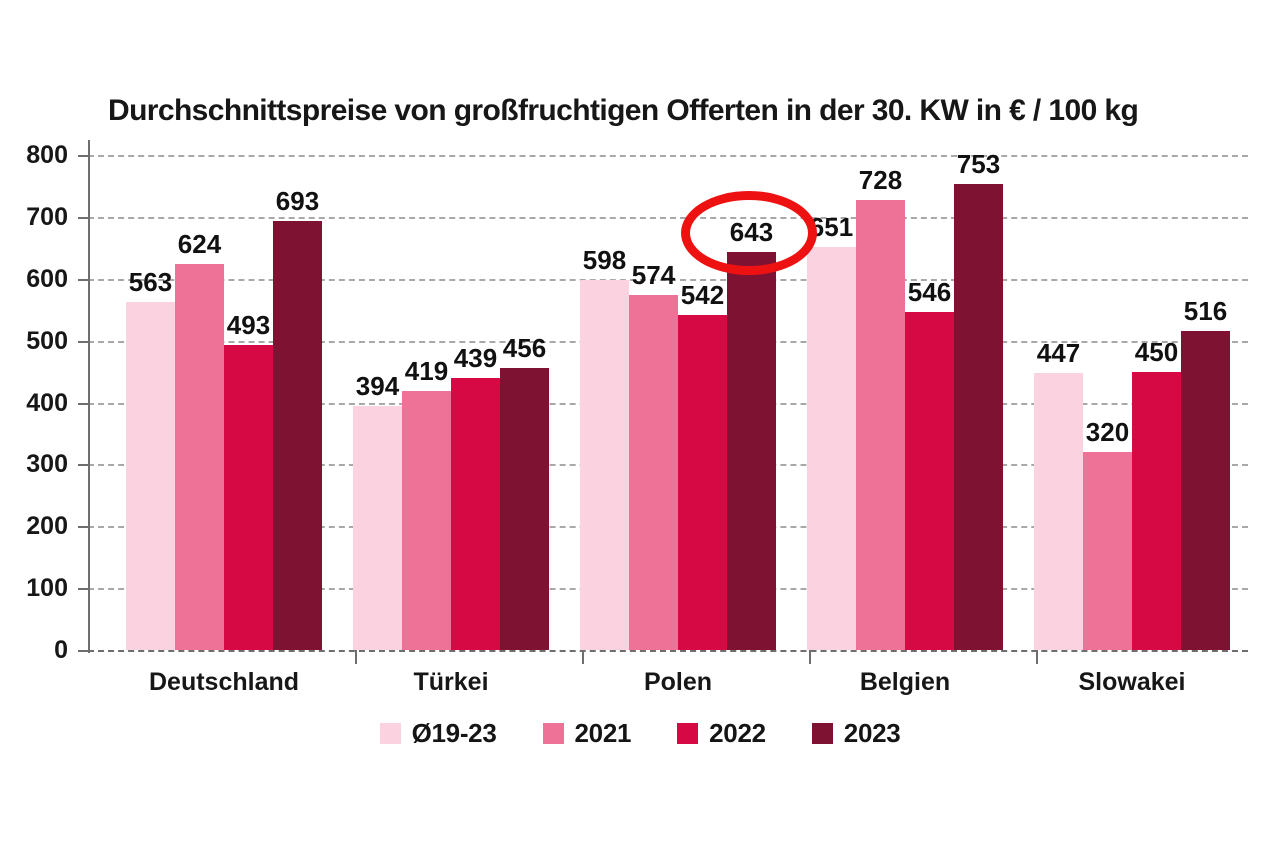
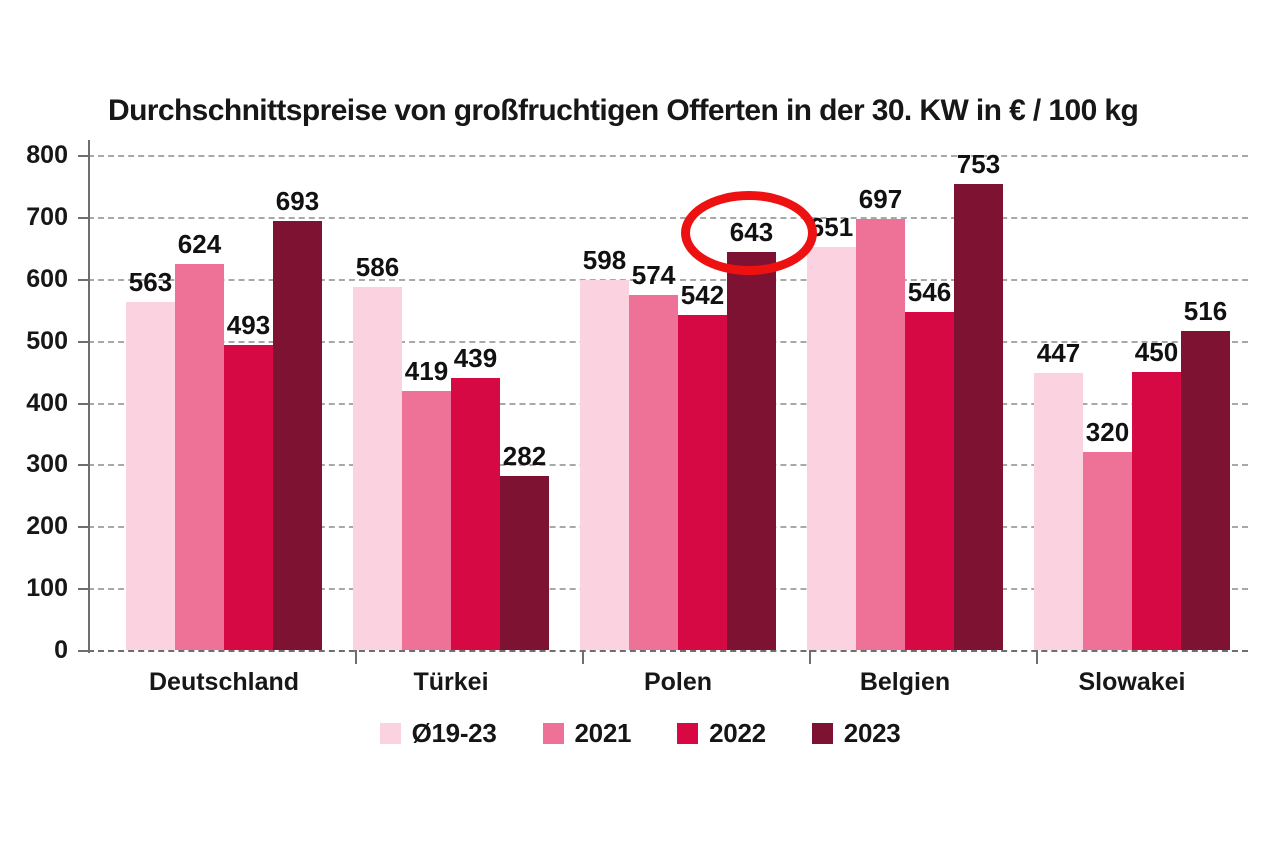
Ø19-23/Türkei: 394 -> 586
2023/Türkei: 456 -> 282
2021/Belgien: 728 -> 697
